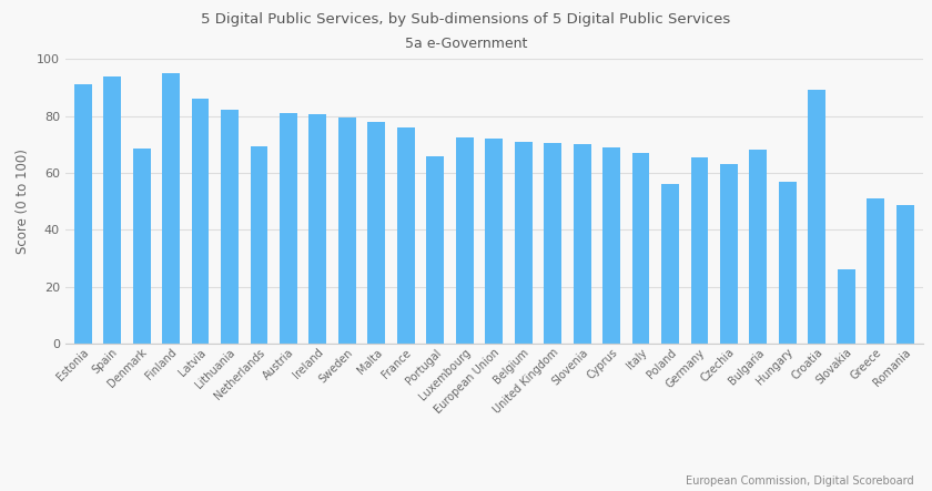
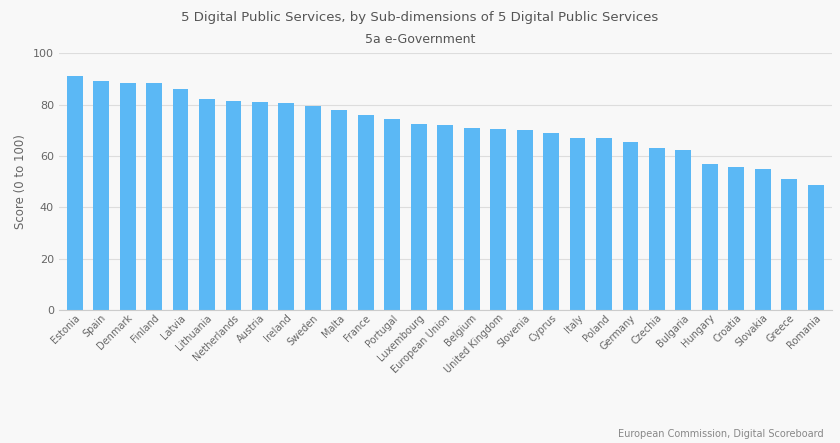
Spain: 94.0 -> 89.0
Denmark: 68.5 -> 88.5
Finland: 95.0 -> 88.5
Netherlands: 69.5 -> 81.5
Portugal: 66.0 -> 74.5
Poland: 56.0 -> 67.0
Bulgaria: 68.0 -> 62.5
Croatia: 89.0 -> 55.5
Slovakia: 26.0 -> 55.0
